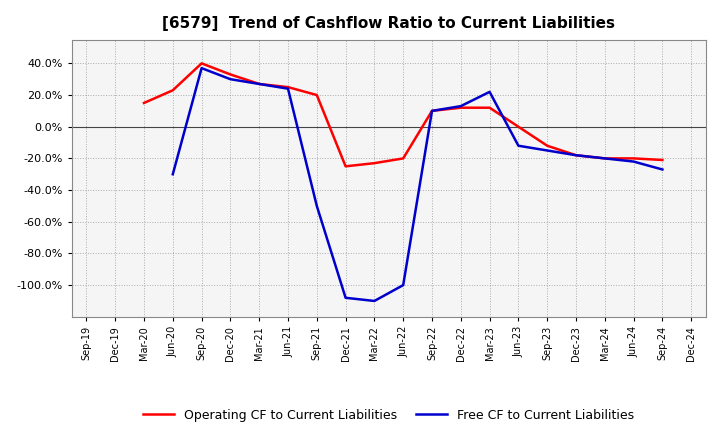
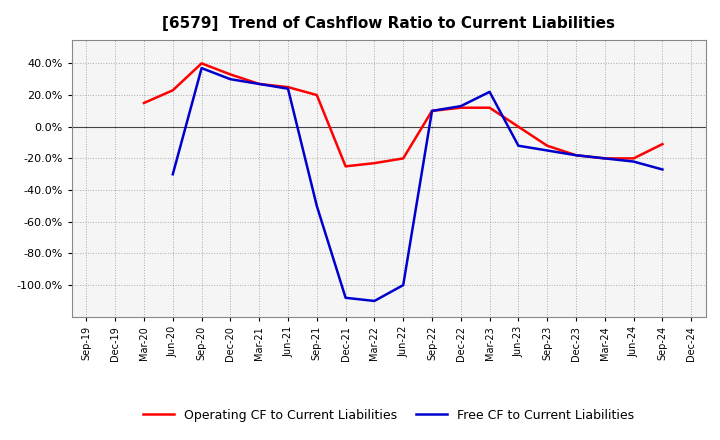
Operating CF to Current Liabilities/Sep-24: -21% -> -11%
